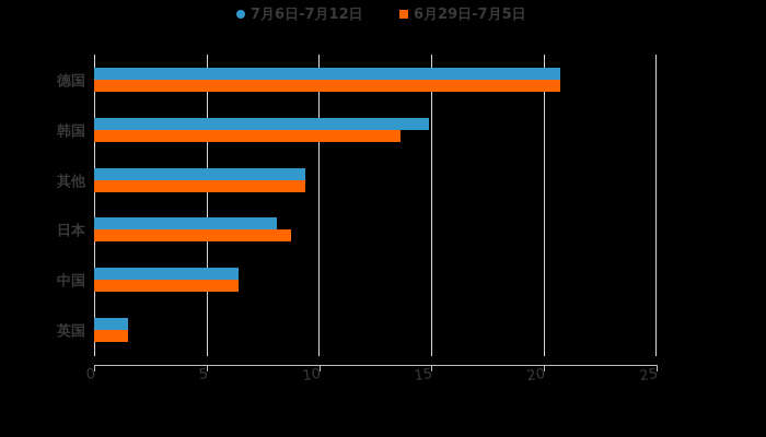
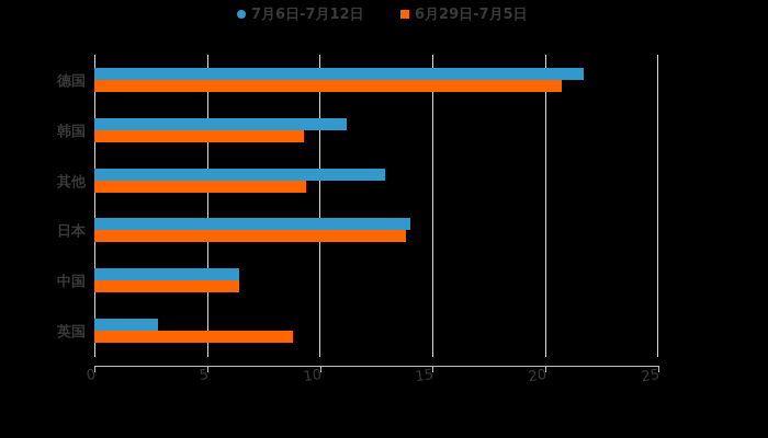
7月6日-7月12日/德国: 20.7 -> 21.7
7月6日-7月12日/韩国: 14.9 -> 11.2
6月29日-7月5日/韩国: 13.6 -> 9.3
7月6日-7月12日/其他: 9.4 -> 12.9
7月6日-7月12日/日本: 8.1 -> 14.0
6月29日-7月5日/日本: 8.8 -> 13.8
7月6日-7月12日/英国: 1.5 -> 2.8
6月29日-7月5日/英国: 1.5 -> 8.8
